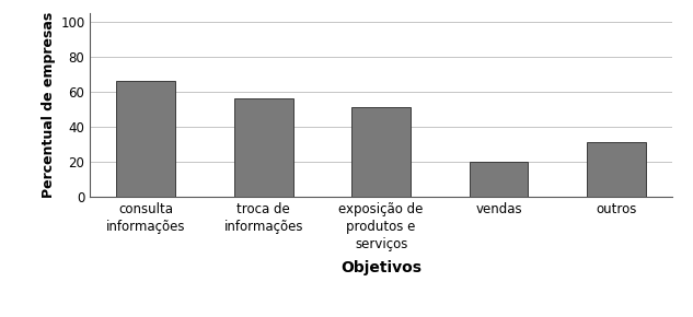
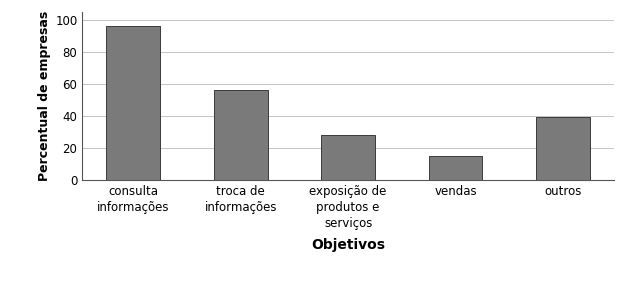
consulta informações: 66 -> 96
exposição de produtos e serviços: 51 -> 28
vendas: 20 -> 15
outros: 31 -> 39
